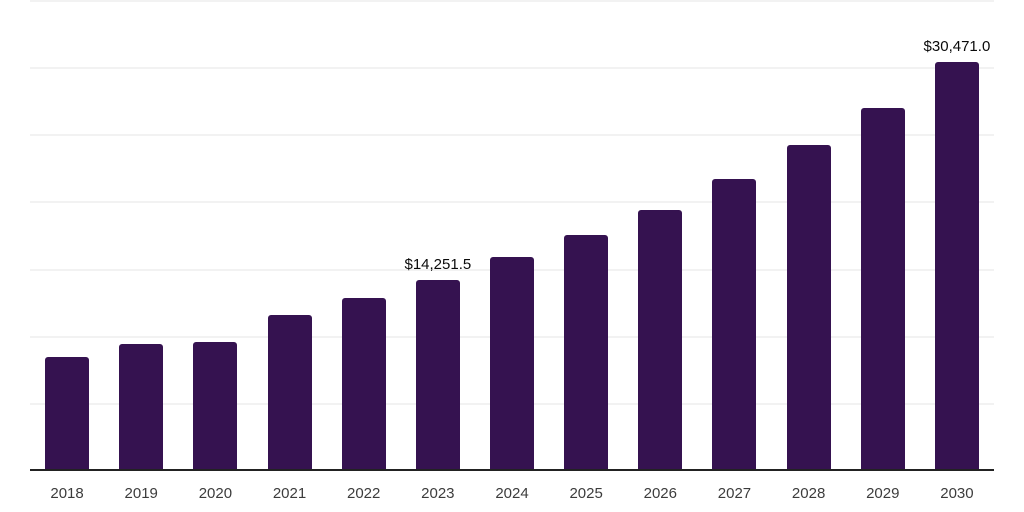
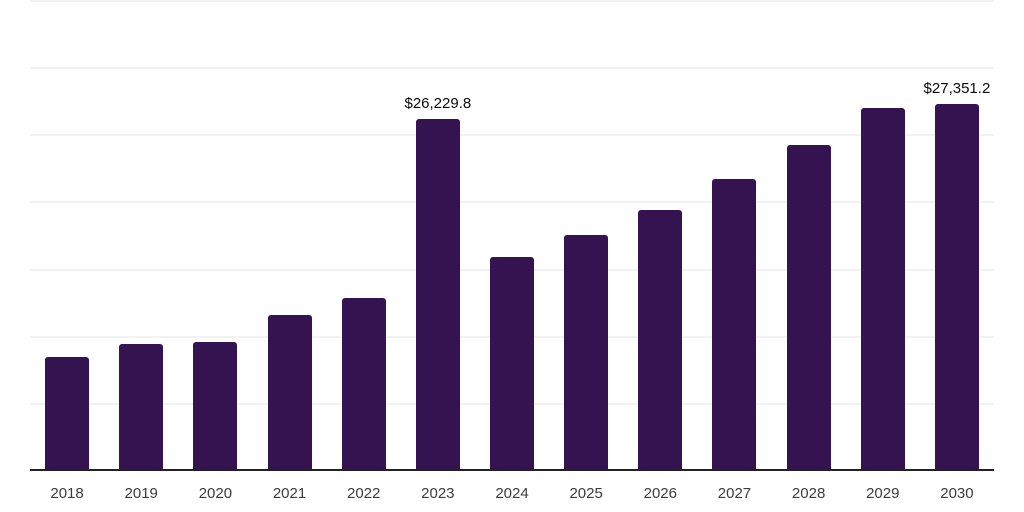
2023: $14,251.5 -> $26,229.8
2030: $30,471.0 -> $27,351.2
